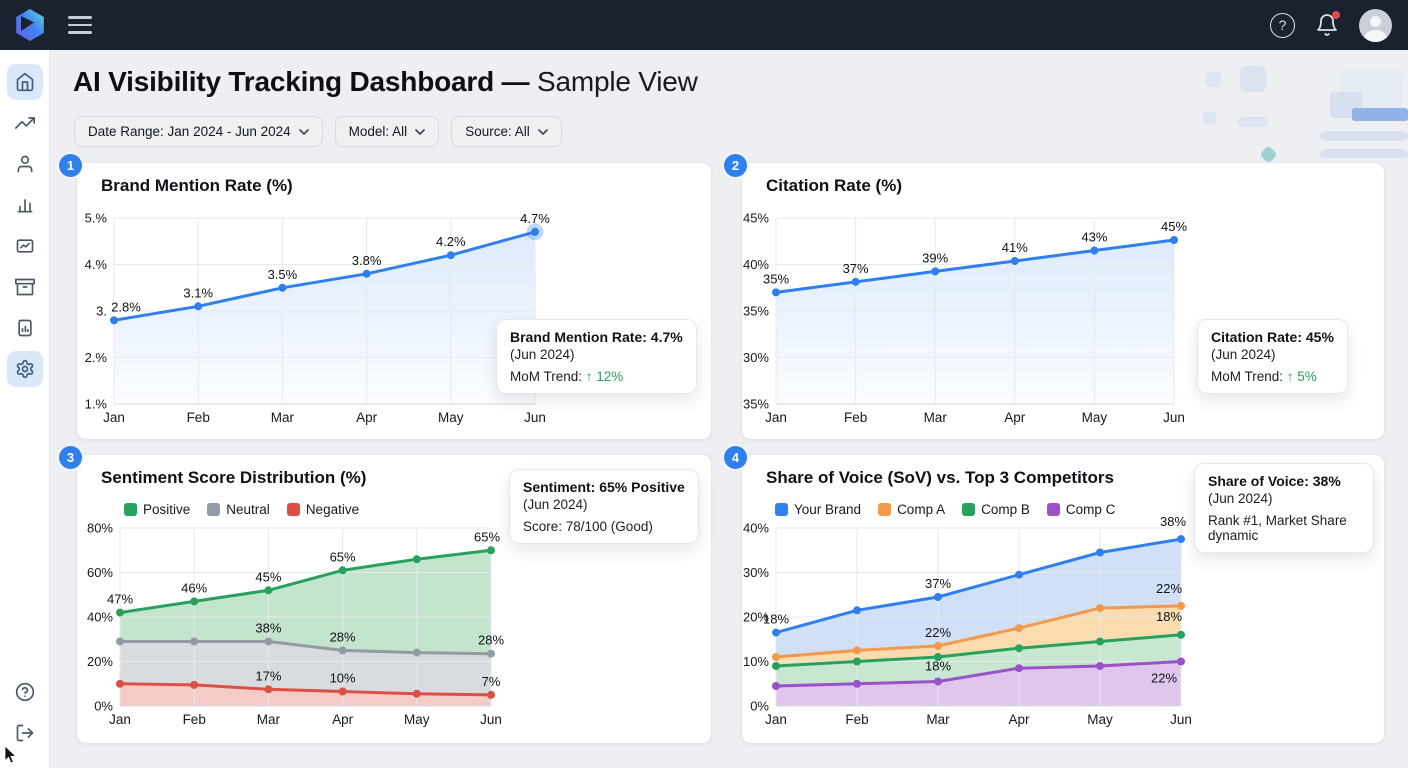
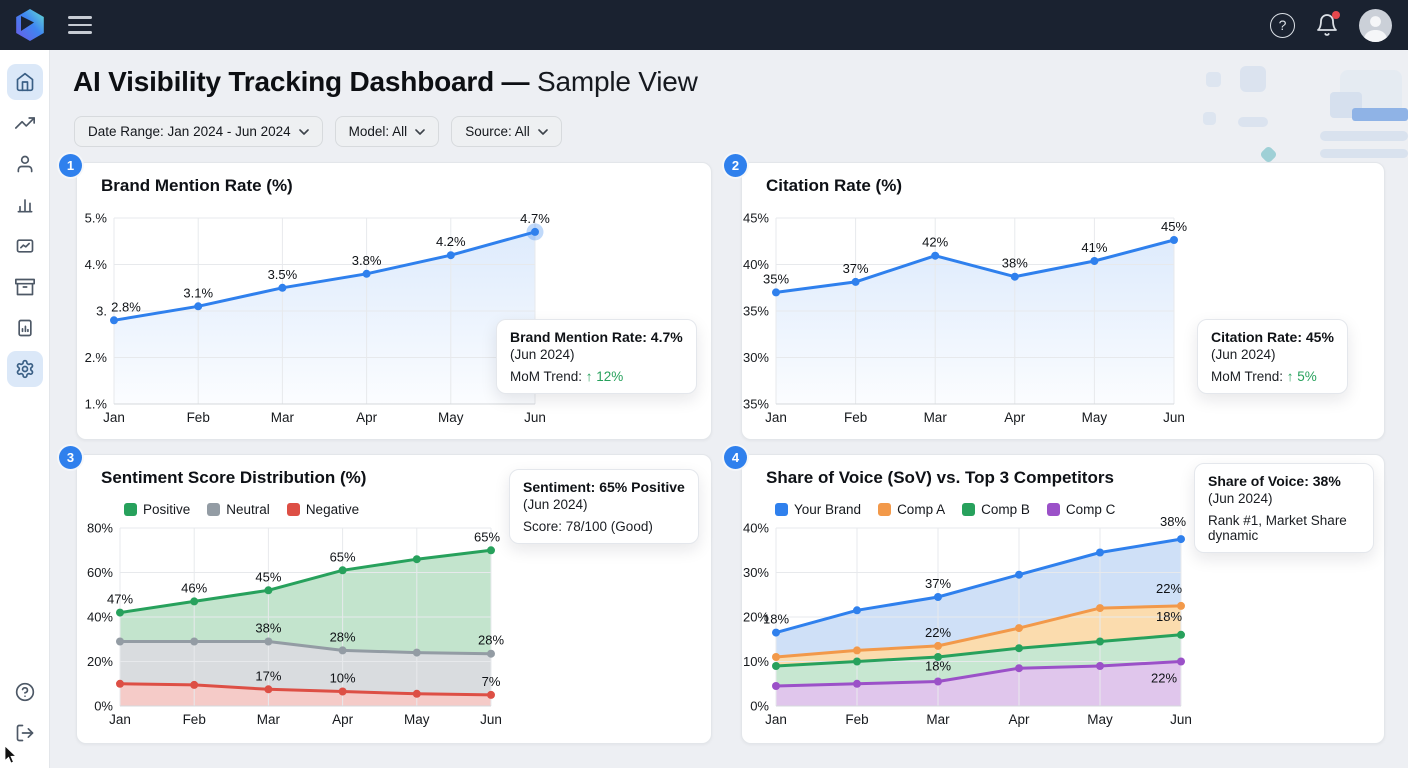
Citation Rate (%)/Mar: 39% -> 42%
Citation Rate (%)/Apr: 41% -> 38%
Citation Rate (%)/May: 43% -> 41%
